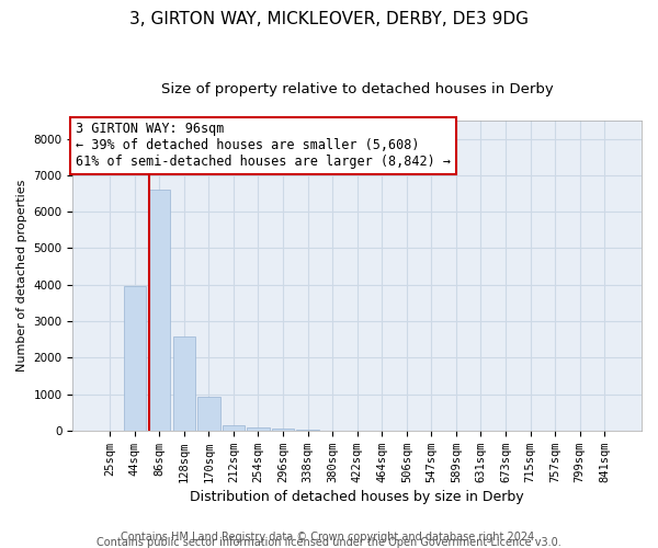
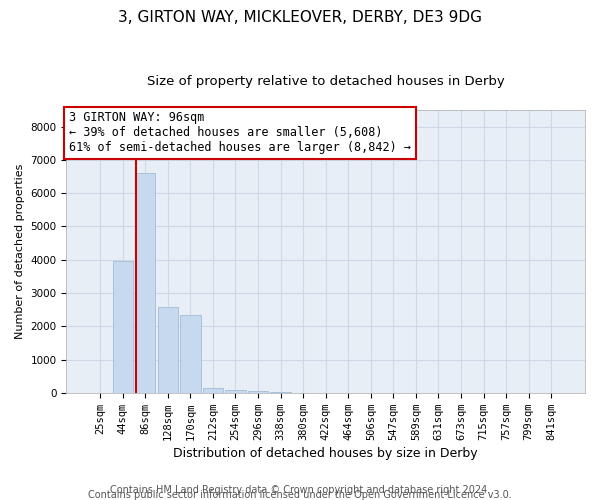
170sqm: 920 -> 2350
